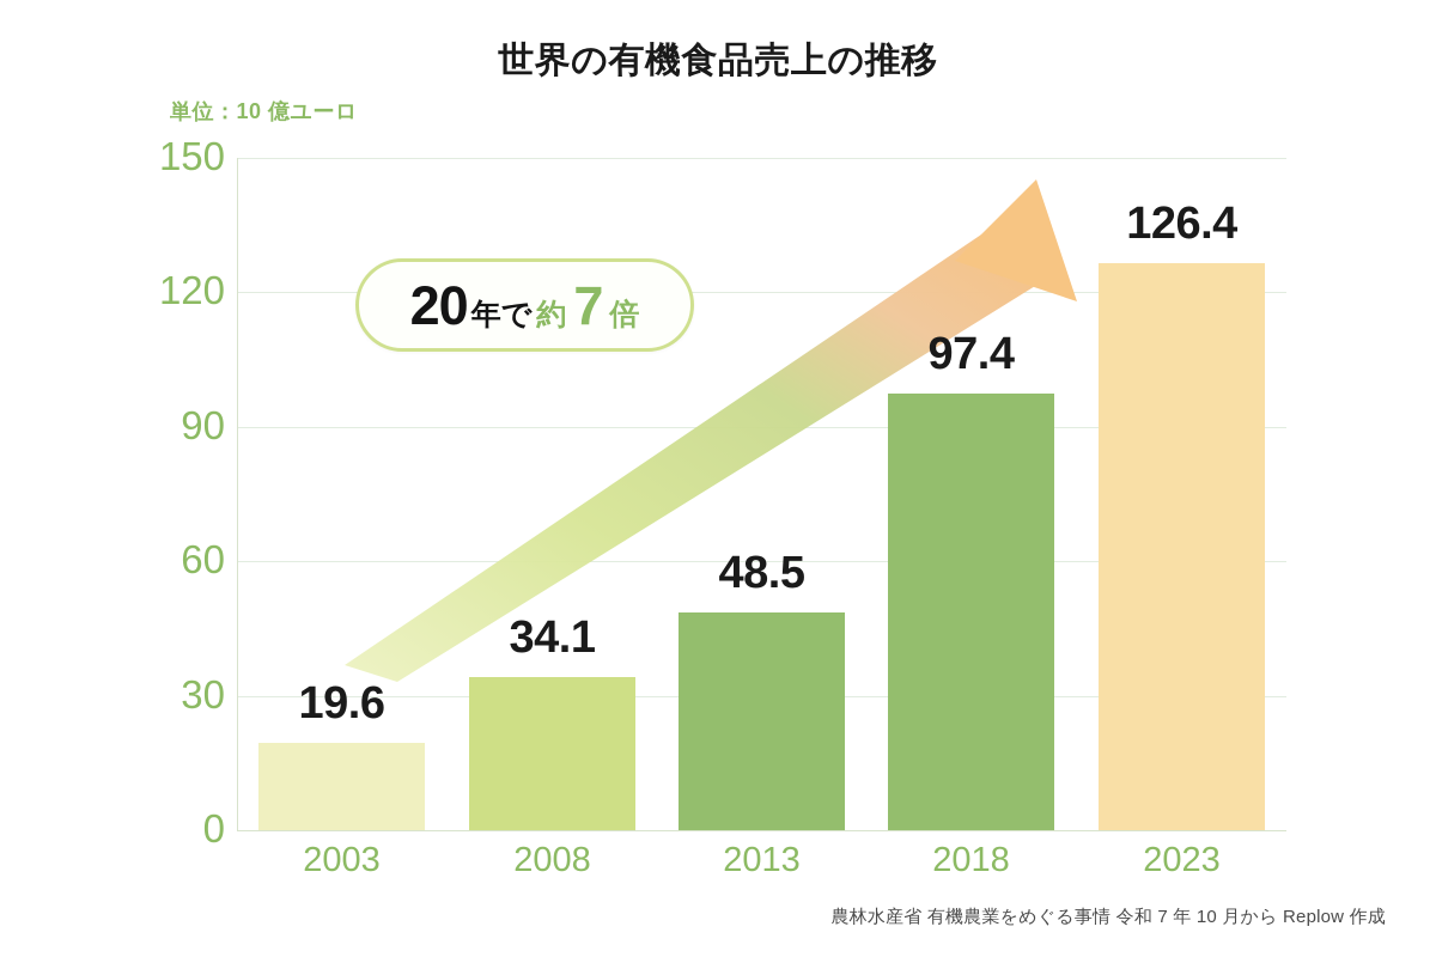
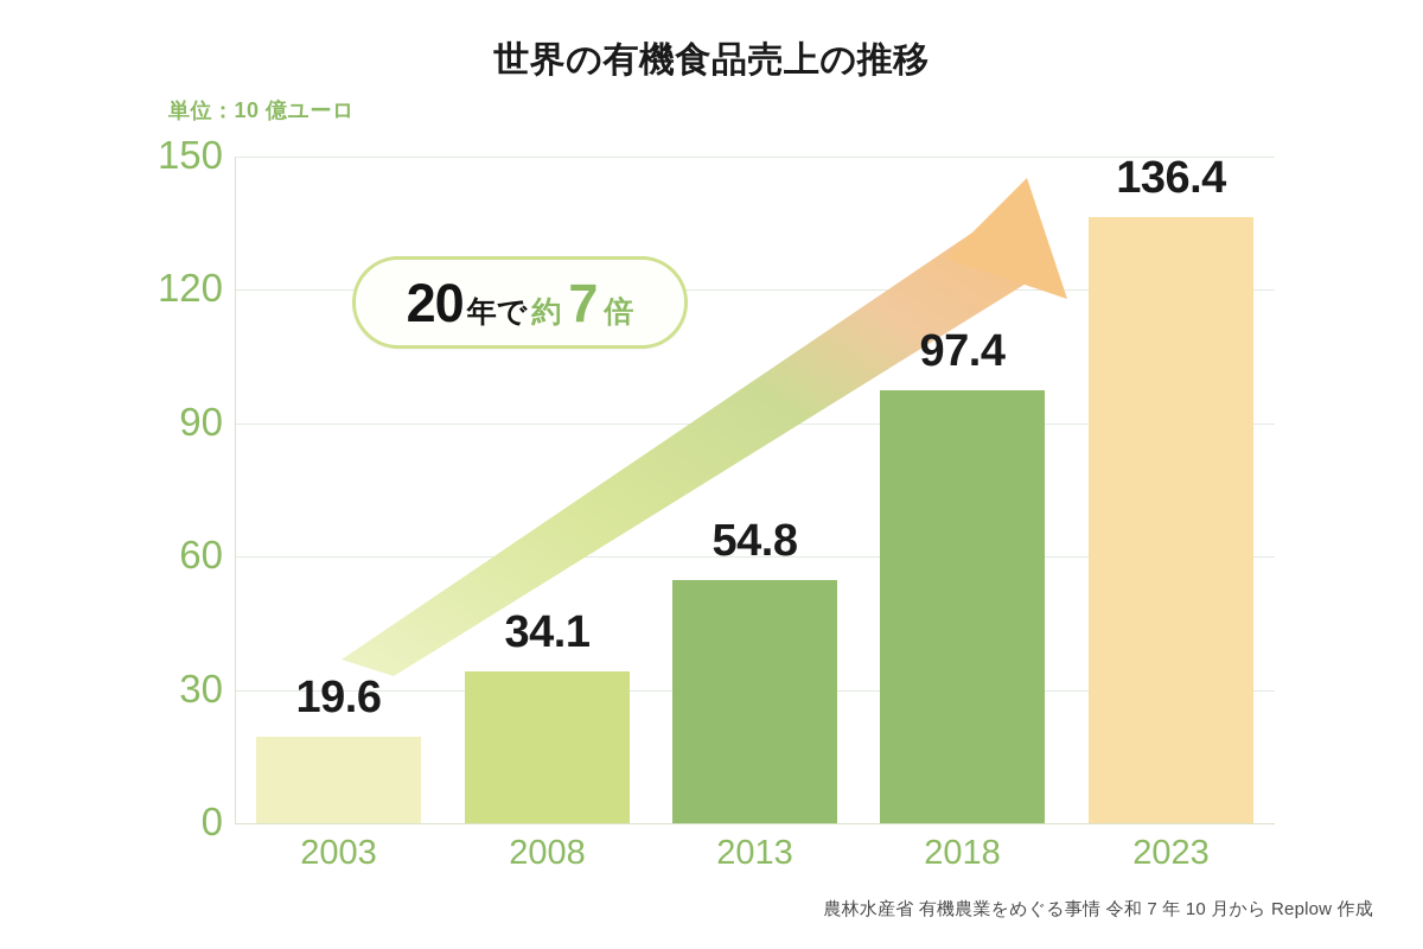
2013: 48.5 -> 54.8
2023: 126.4 -> 136.4
